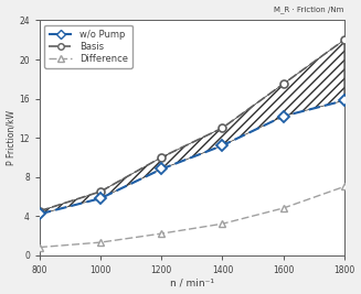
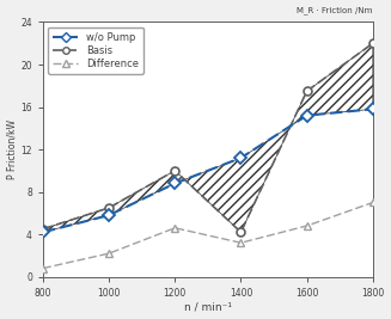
Difference/1000: 1.3 -> 2.2
Difference/1200: 2.2 -> 4.6
Basis/1400: 13.0 -> 4.2
w/o Pump/1600: 14.2 -> 15.2
